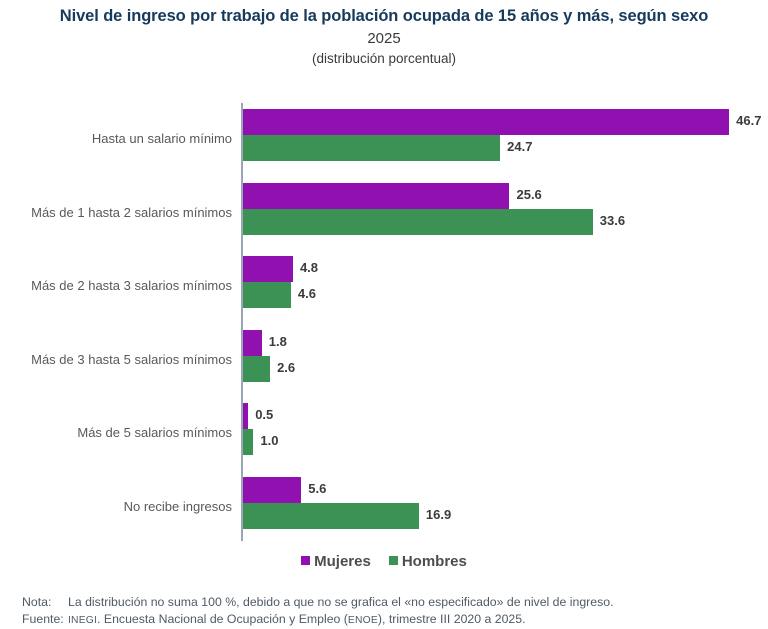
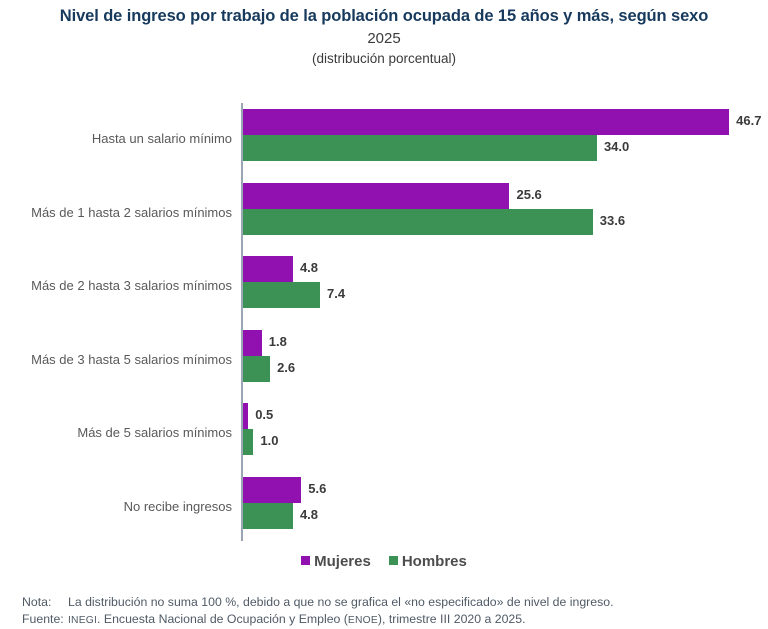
Hombres/Hasta un salario mínimo: 24.7 -> 34.0
Hombres/Más de 2 hasta 3 salarios mínimos: 4.6 -> 7.4
Hombres/No recibe ingresos: 16.9 -> 4.8
